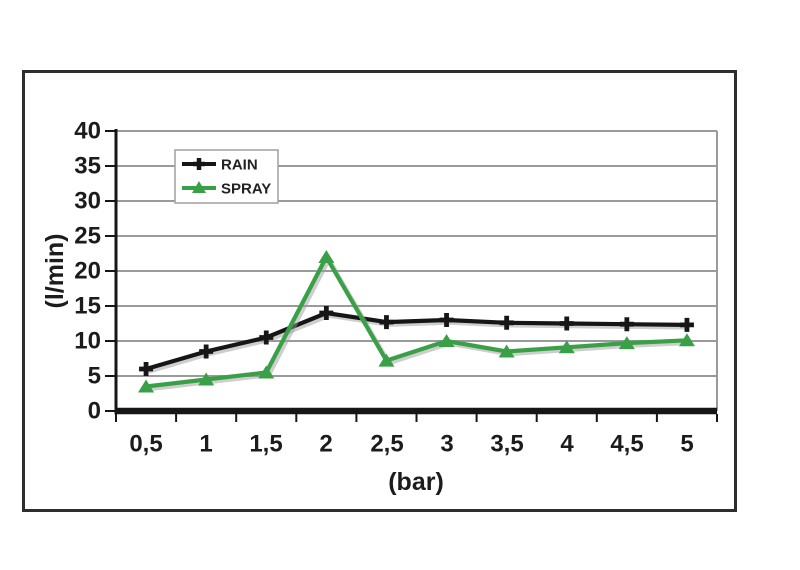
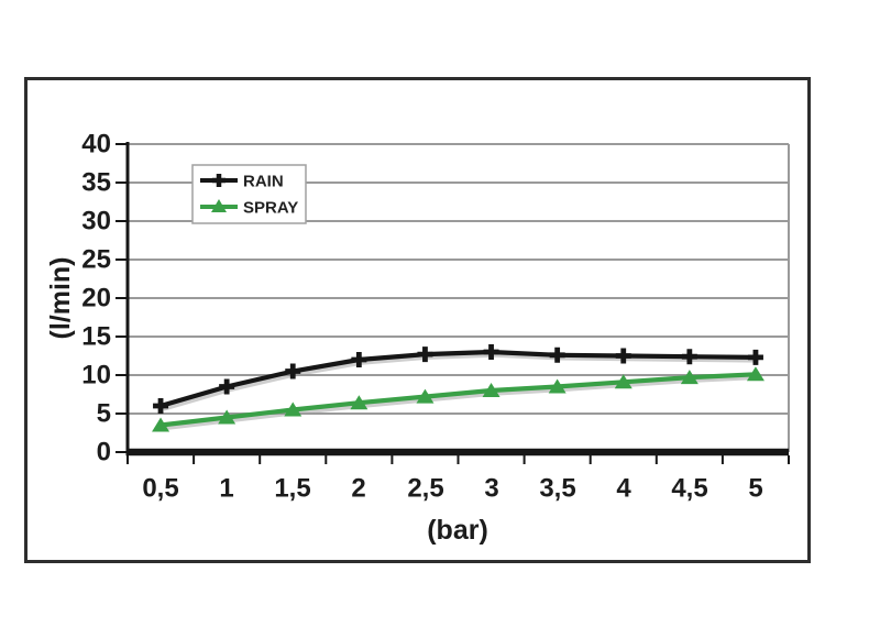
RAIN/2: 14 -> 12
SPRAY/2: 22 -> 6
SPRAY/3: 10 -> 8
